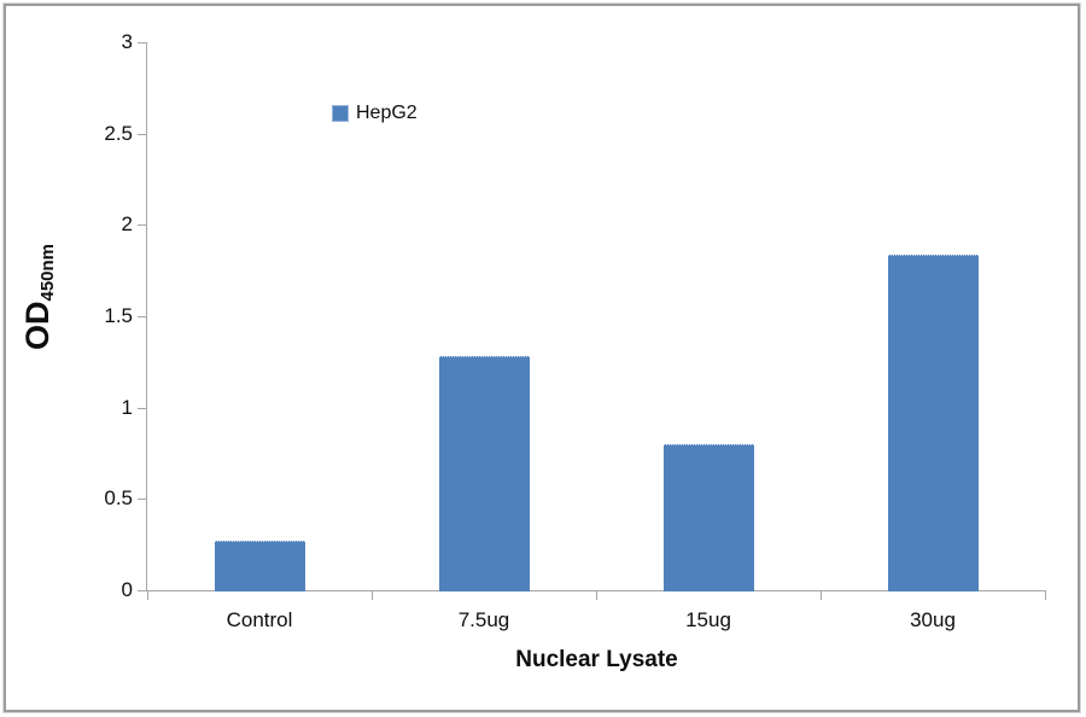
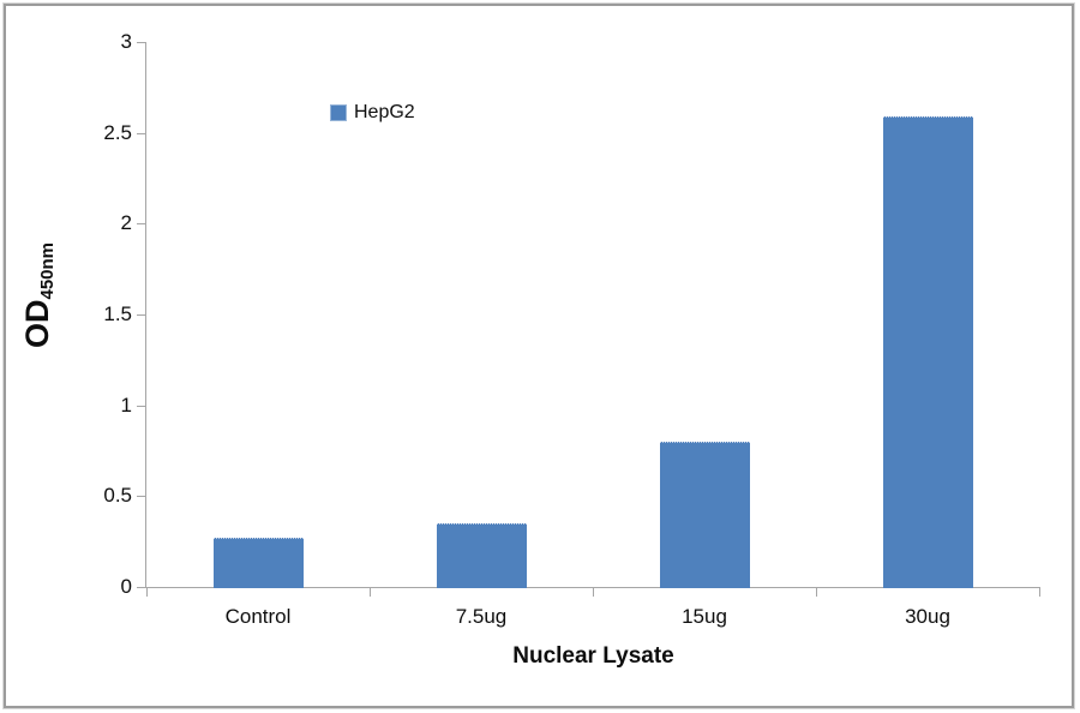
7.5ug: 1.28 -> 0.35
30ug: 1.84 -> 2.59
